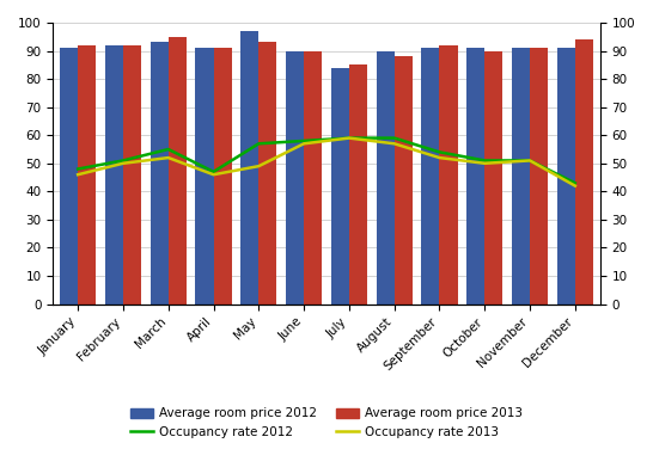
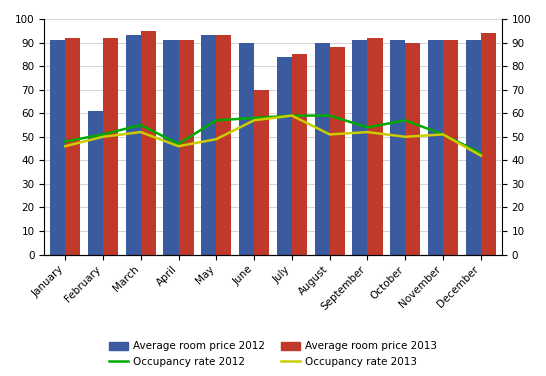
Average room price 2012/February: 92 -> 61
Average room price 2012/May: 97 -> 93
Average room price 2013/June: 90 -> 70
Occupancy rate 2013/August: 57 -> 51
Occupancy rate 2012/October: 51 -> 57
